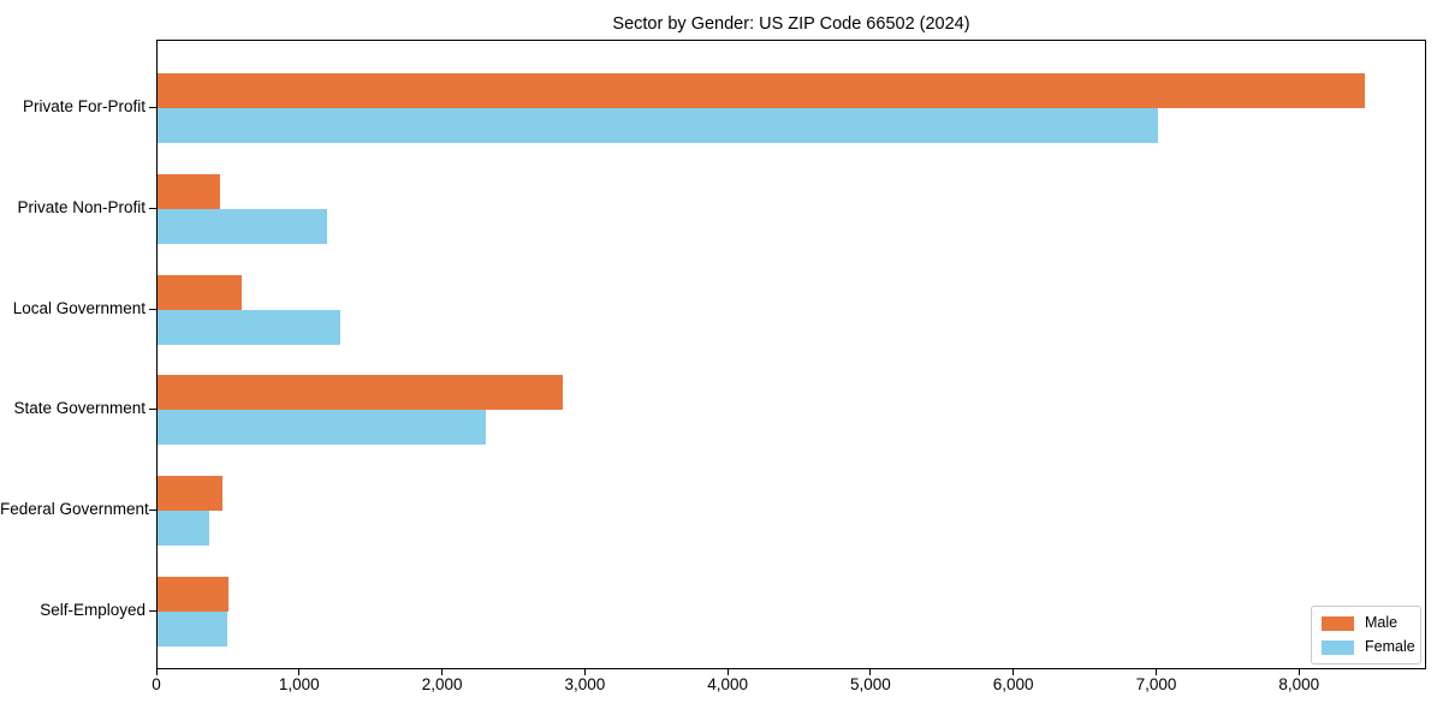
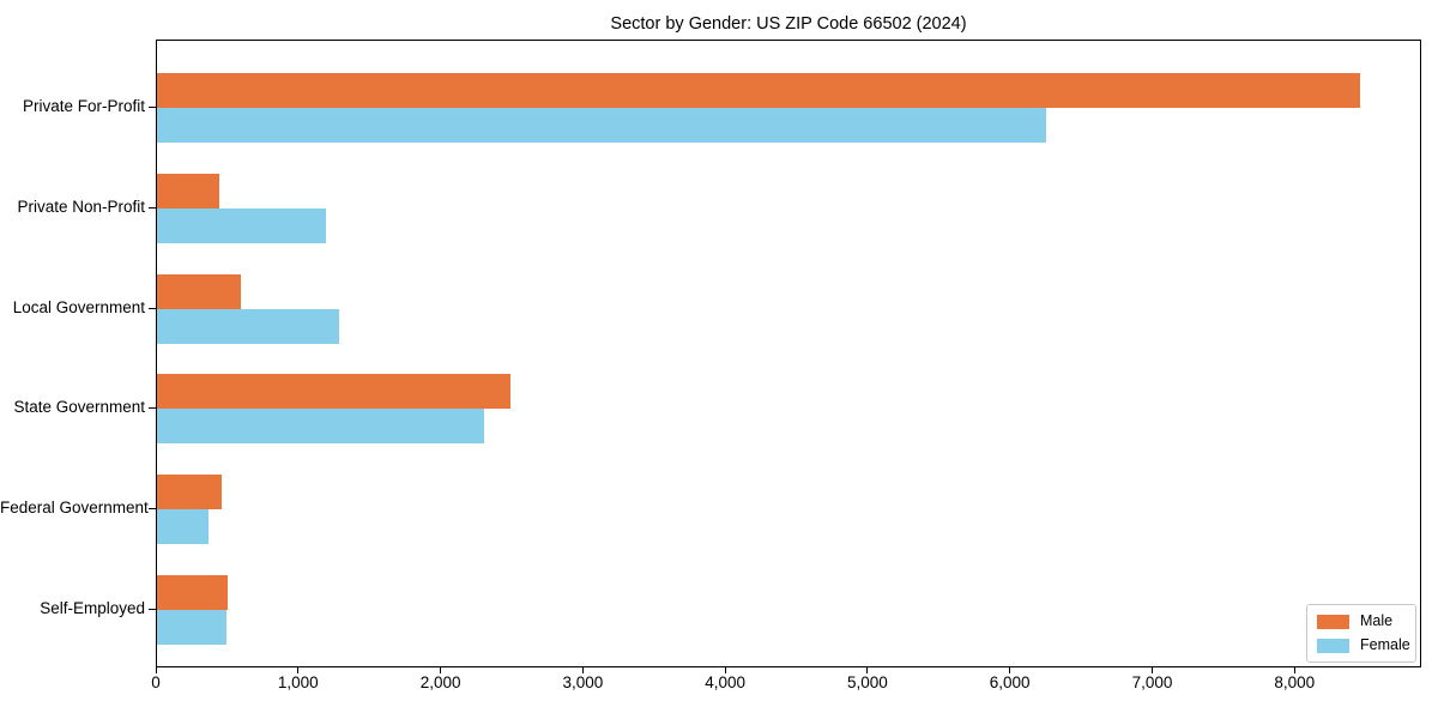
Female/Private For-Profit: 7000 -> 6250
Male/State Government: 2840 -> 2480
